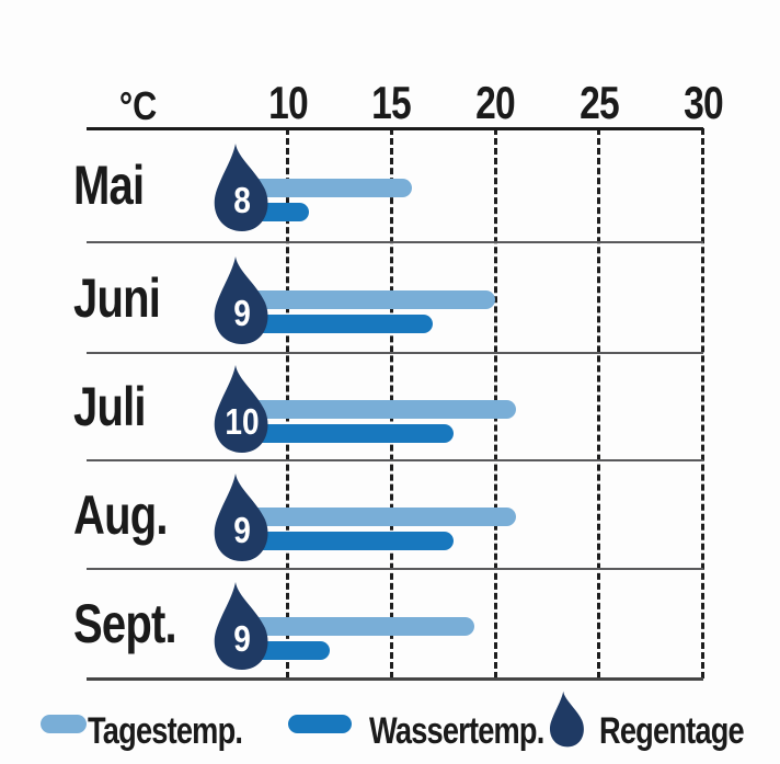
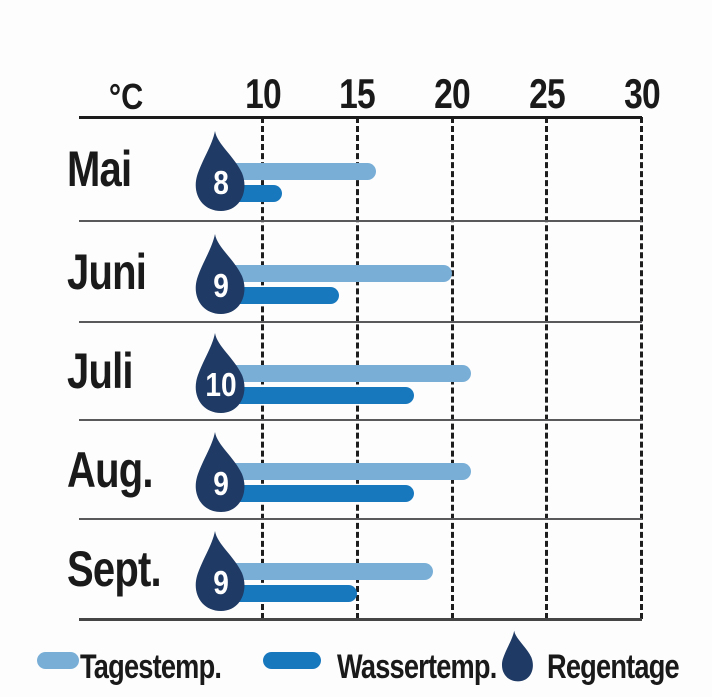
Wassertemp./Juni: 17 -> 14
Wassertemp./Sept.: 12 -> 15
